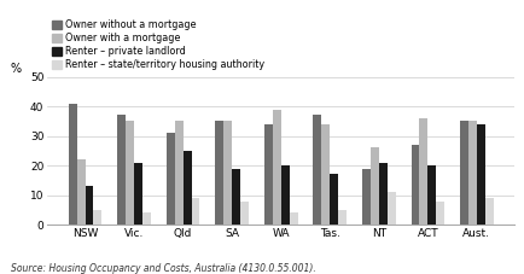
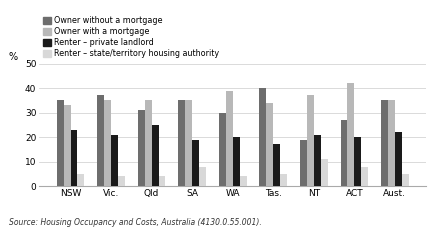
Owner without a mortgage/NSW: 41 -> 35
Owner with a mortgage/NSW: 22 -> 33
Renter – private landlord/NSW: 13 -> 23
Renter – state/territory housing authority/Qld: 9 -> 4
Owner without a mortgage/WA: 34 -> 30
Owner without a mortgage/Tas.: 37 -> 40
Owner with a mortgage/NT: 26 -> 37
Owner with a mortgage/ACT: 36 -> 42
Renter – private landlord/Aust.: 34 -> 22
Renter – state/territory housing authority/Aust.: 9 -> 5
